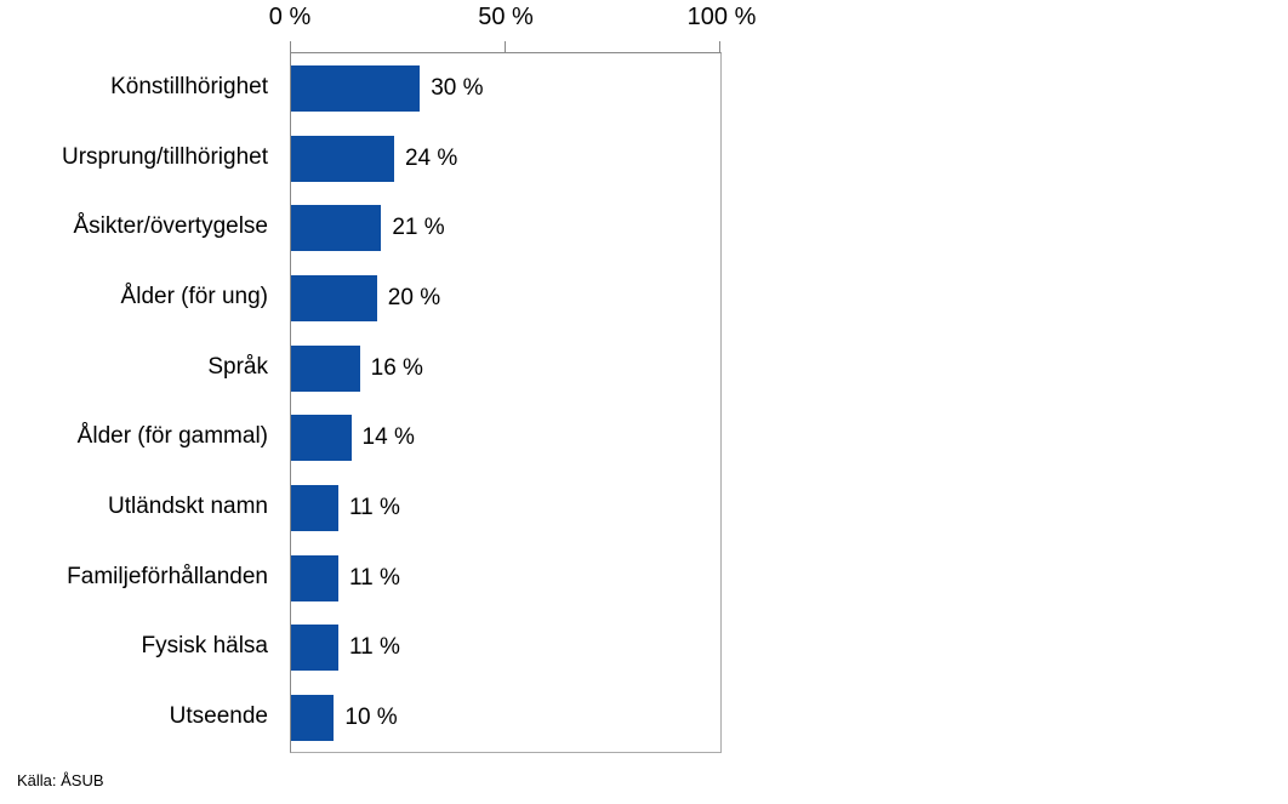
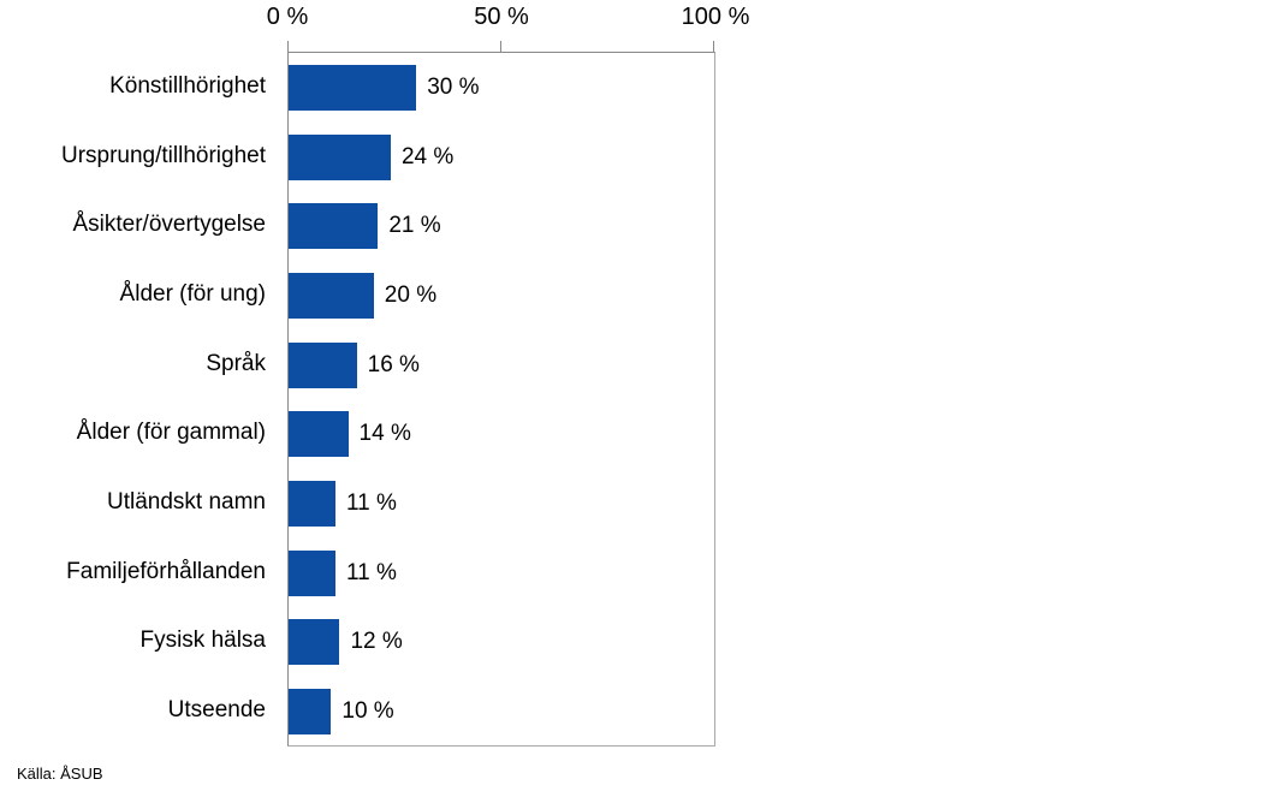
Fysisk hälsa: 11 -> 12
